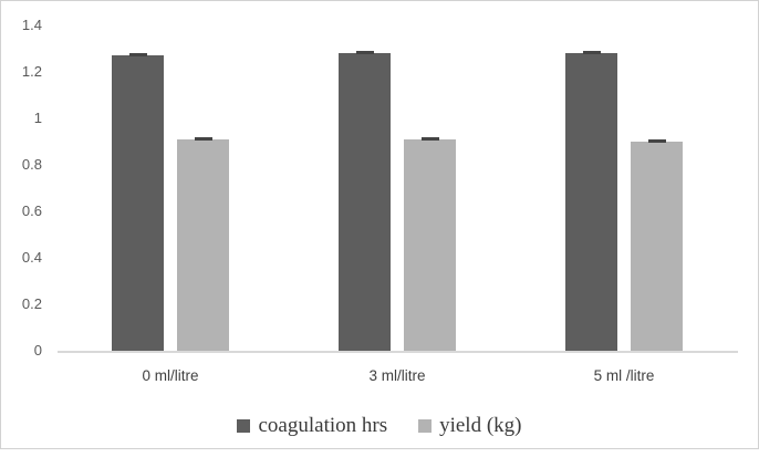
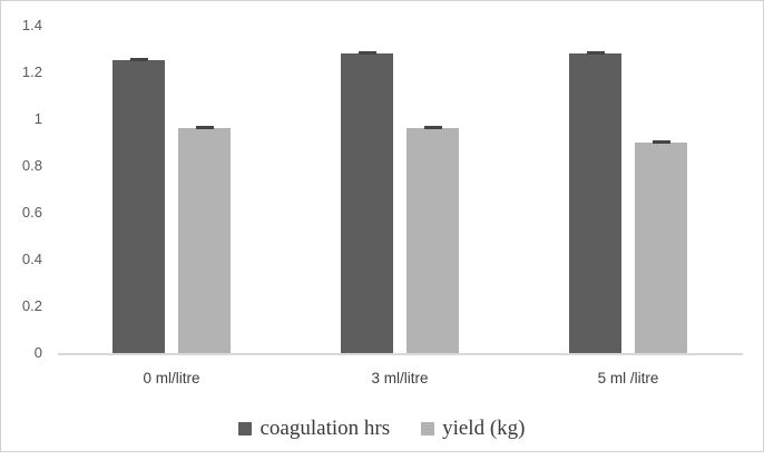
coagulation hrs/0 ml/litre: 1.27 -> 1.25
yield (kg)/0 ml/litre: 0.91 -> 0.96
yield (kg)/3 ml/litre: 0.91 -> 0.96
